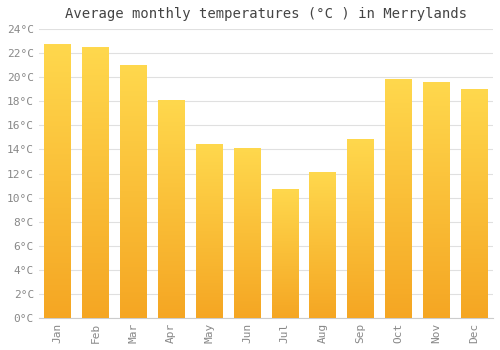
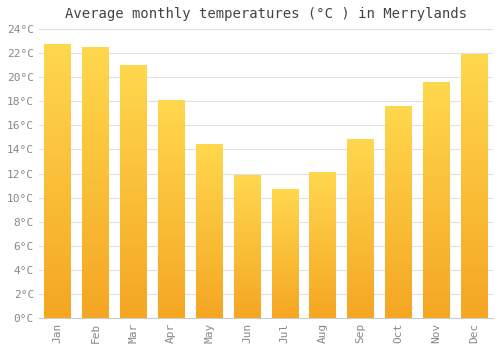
Jun: 14.1°C -> 11.8°C
Oct: 19.8°C -> 17.6°C
Dec: 19.0°C -> 21.9°C
